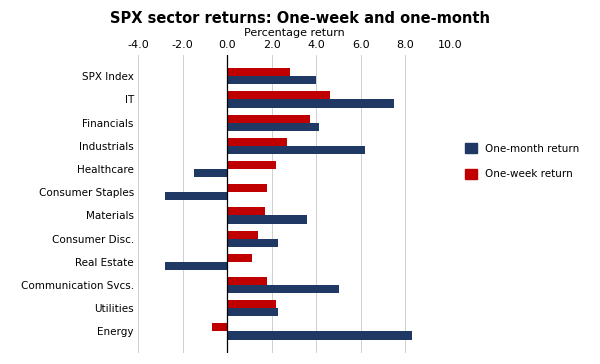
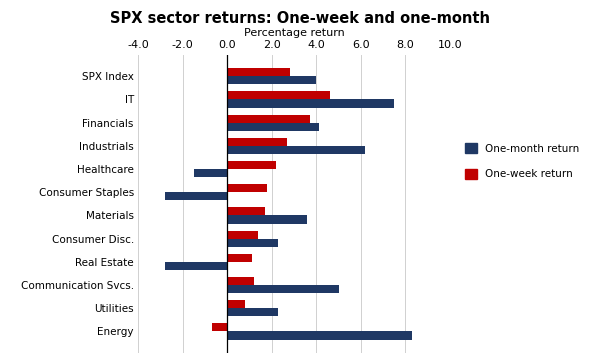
One-week return/Communication Svcs.: 1.8 -> 1.2
One-week return/Utilities: 2.2 -> 0.8
